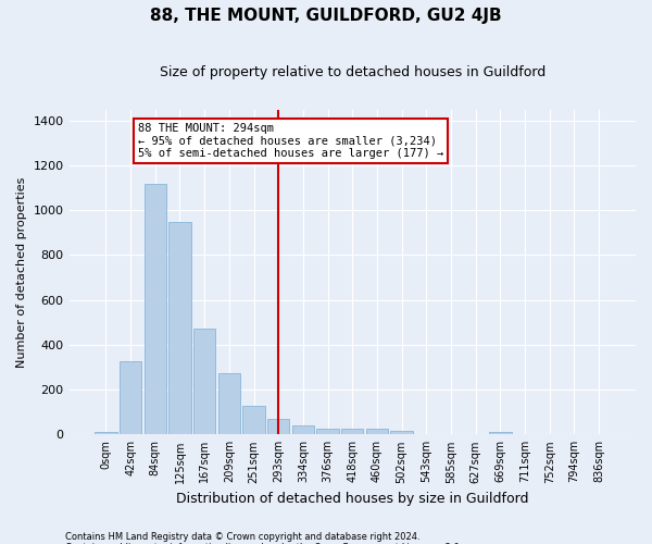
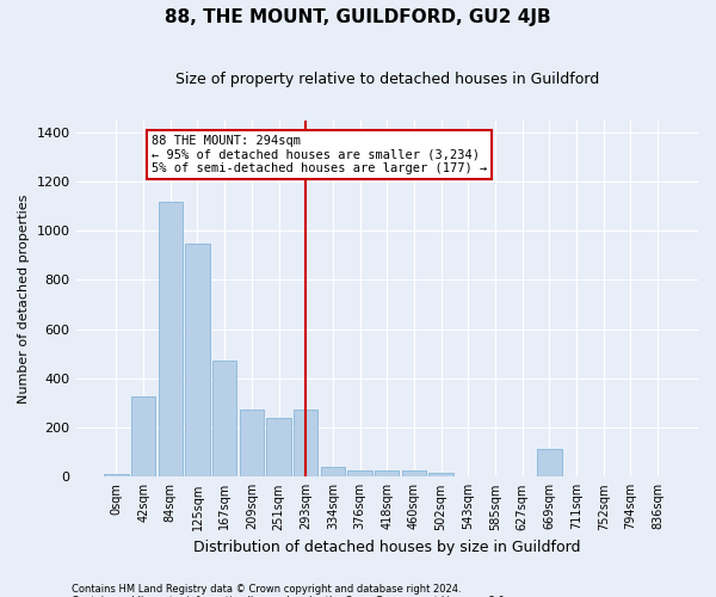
251sqm: 130 -> 240
293sqm: 70 -> 275
669sqm: 10 -> 115
